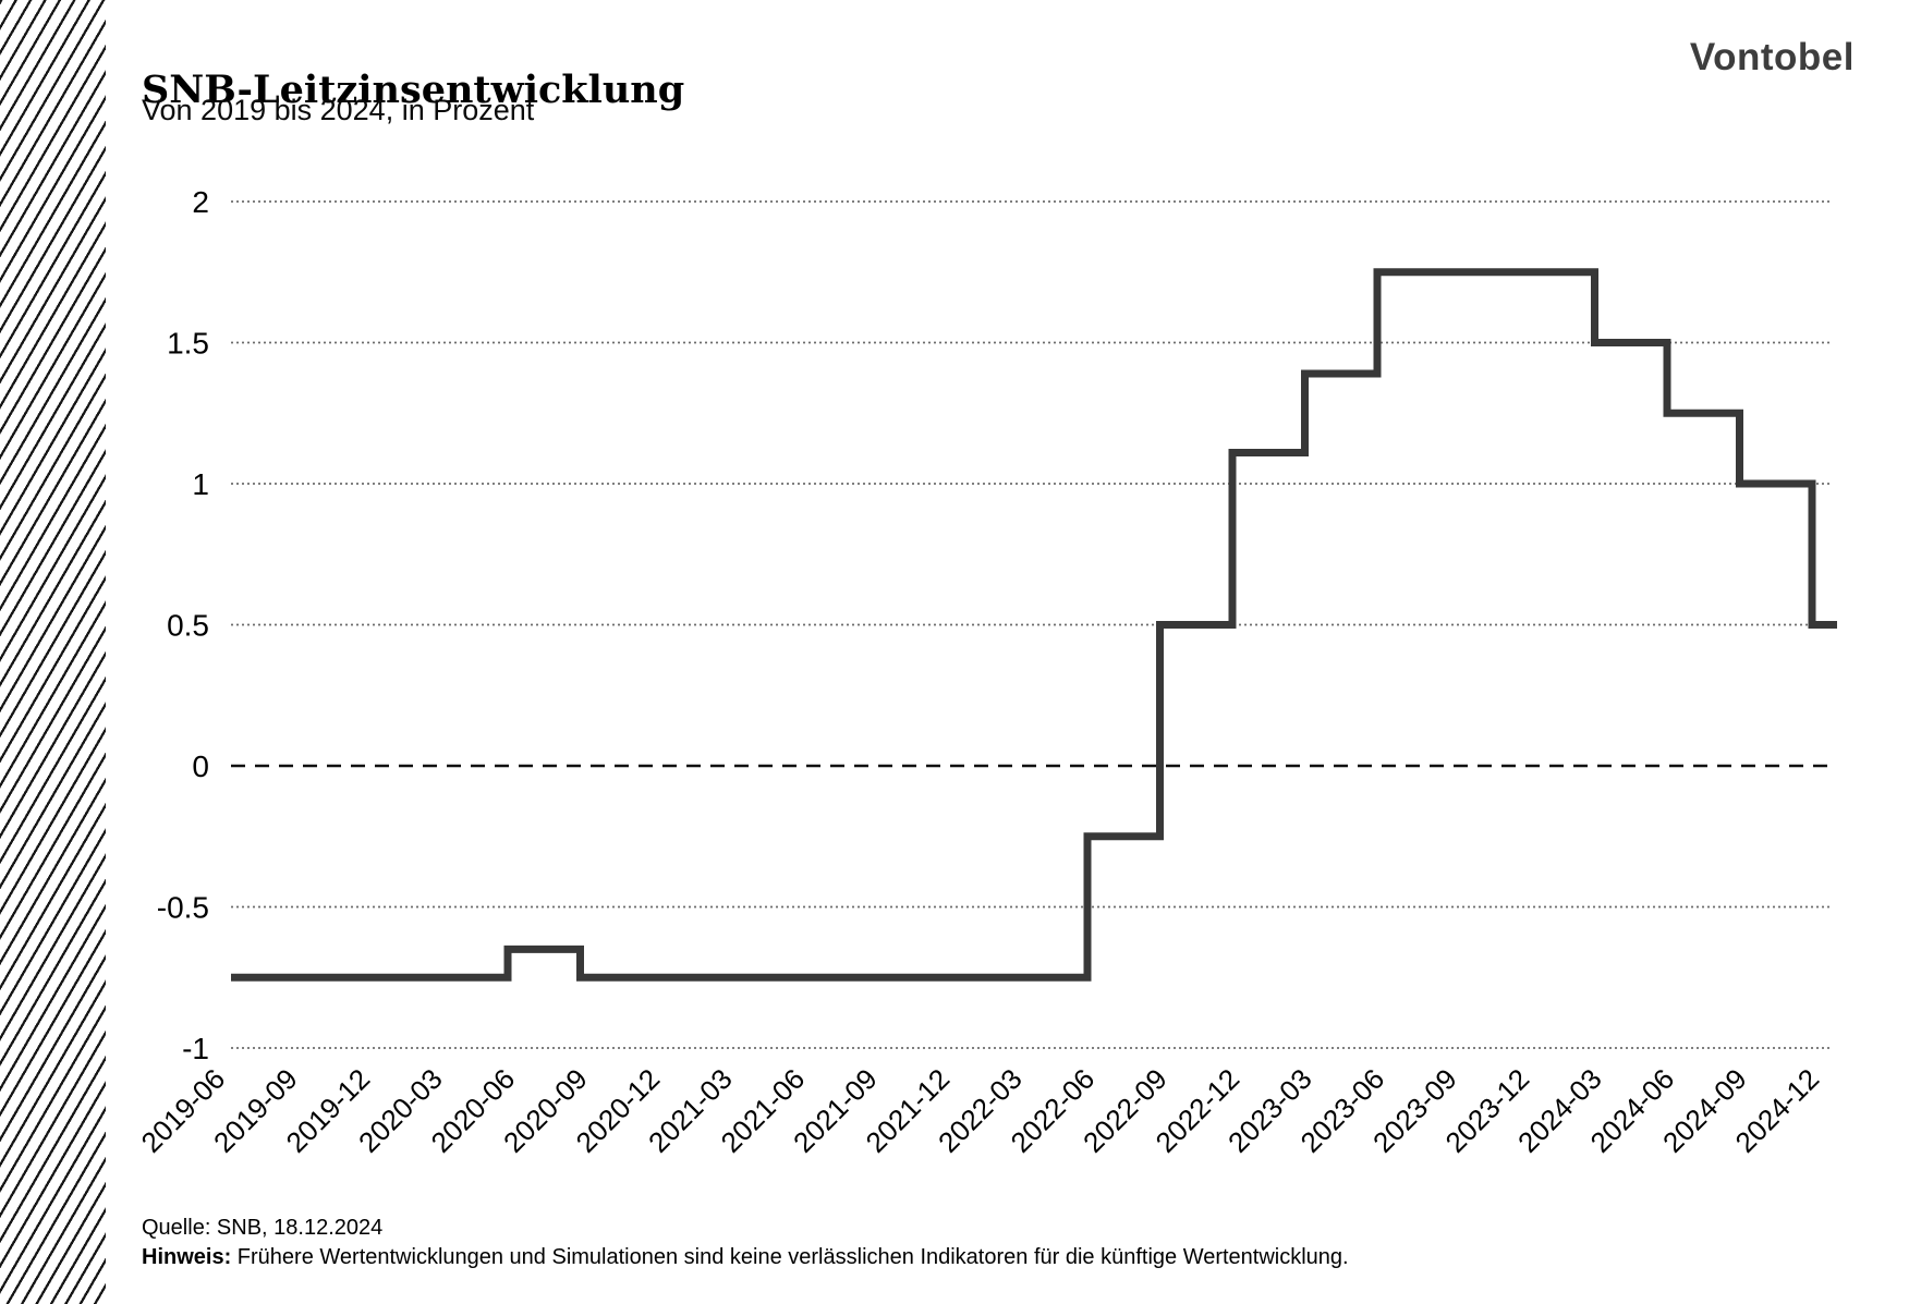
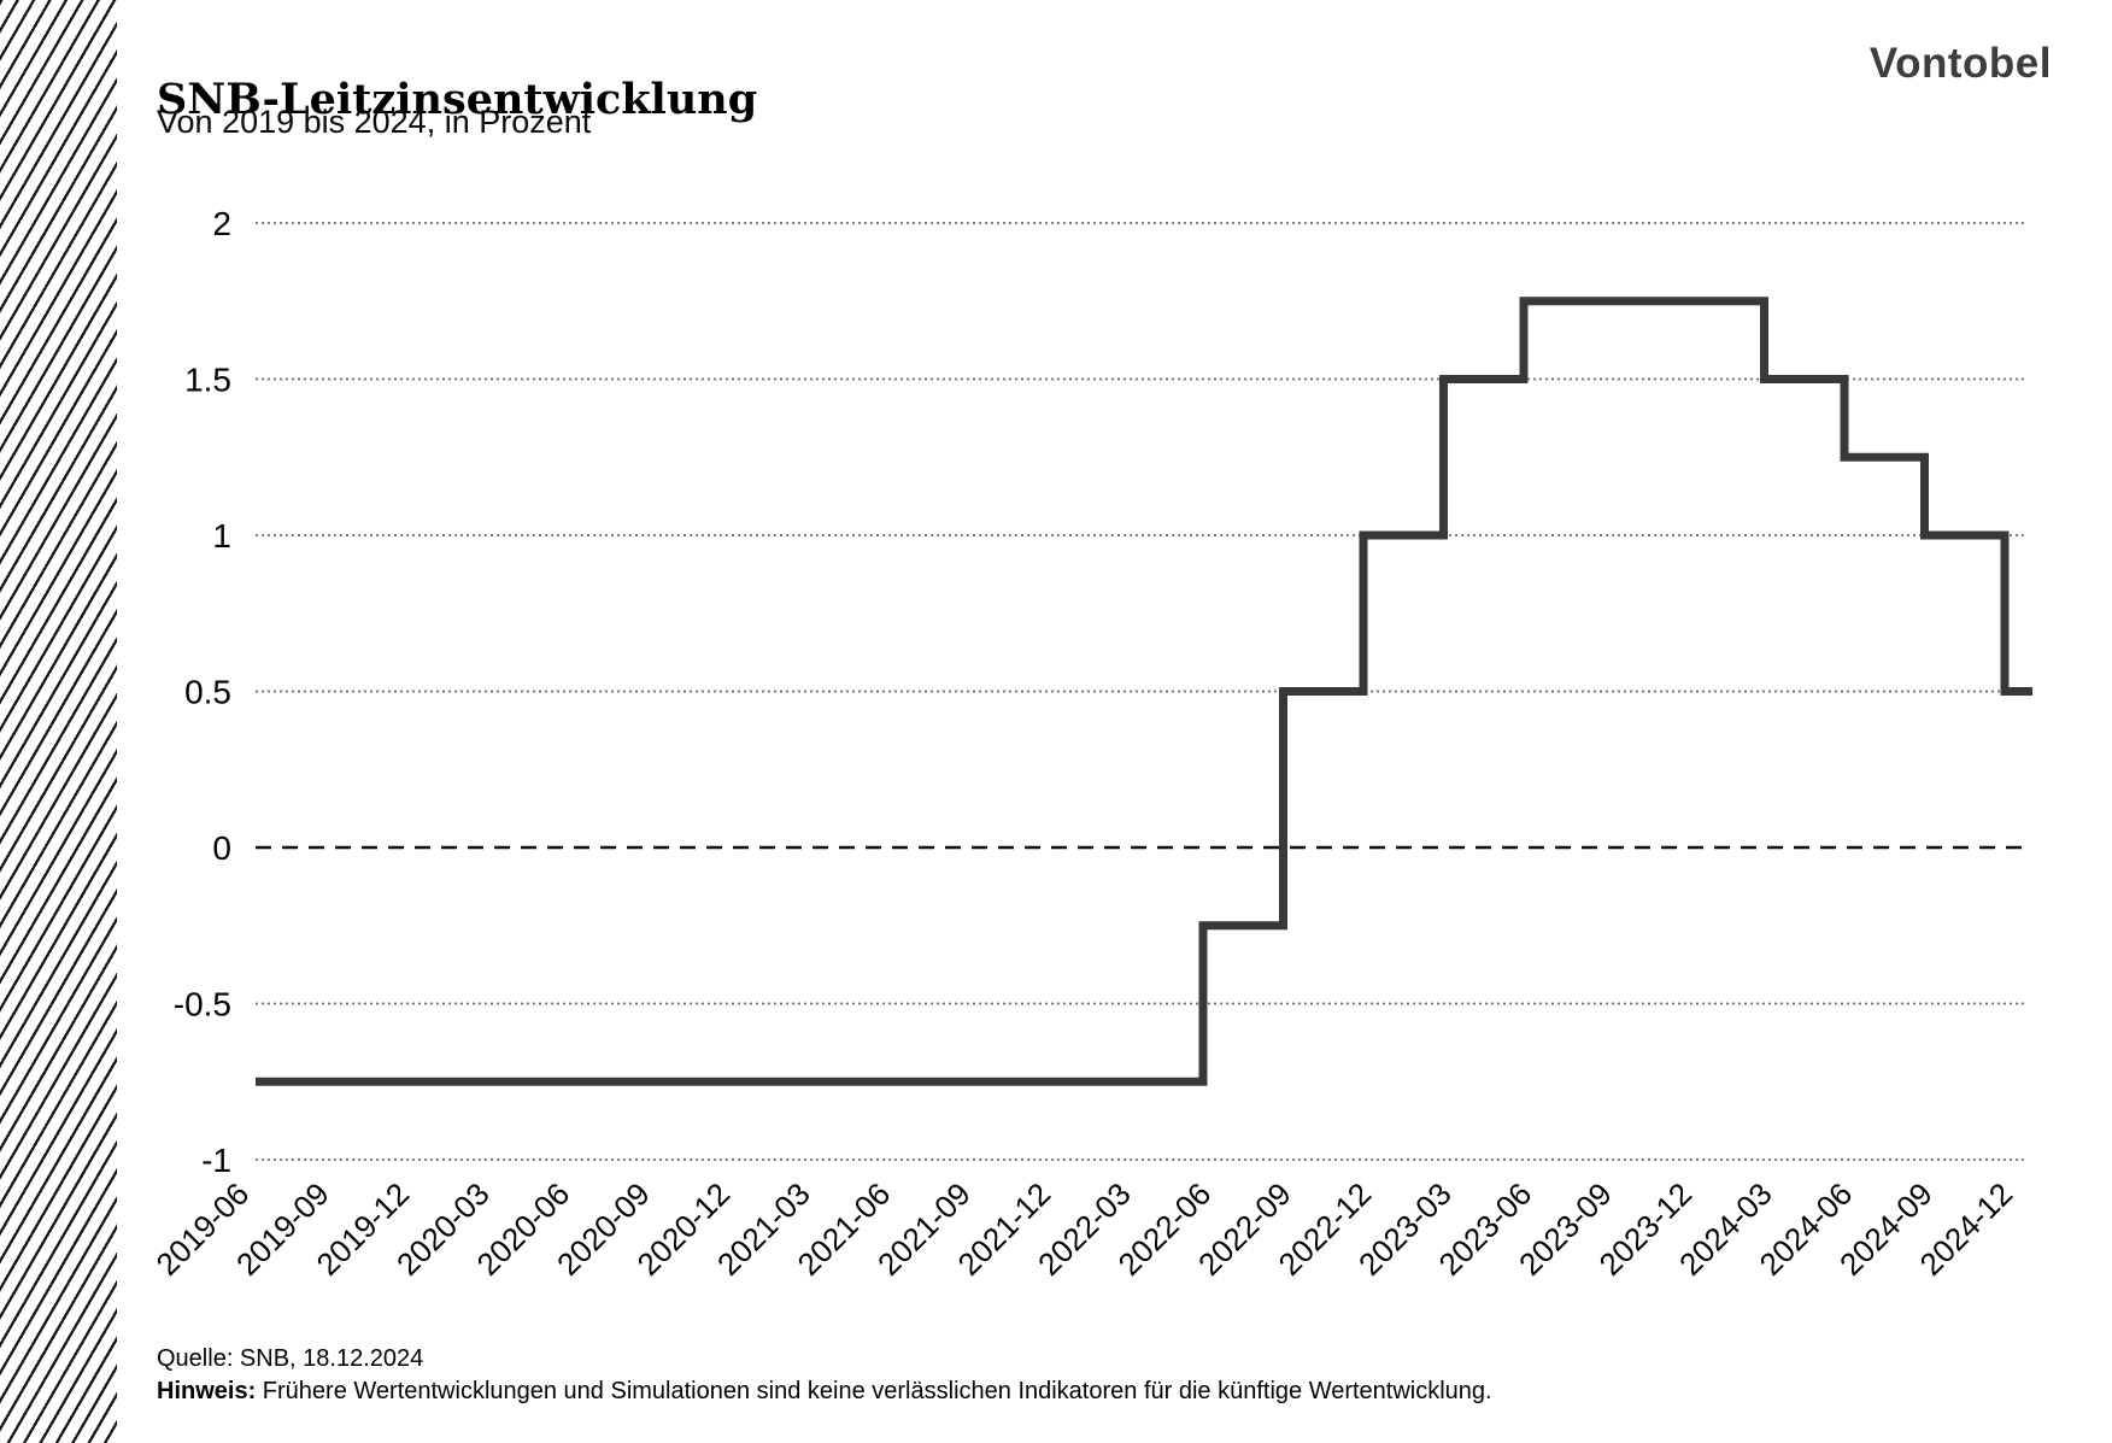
2020-06: -0.65 -> -0.75
2022-12: 1.11 -> 1.00
2023-03: 1.39 -> 1.50
